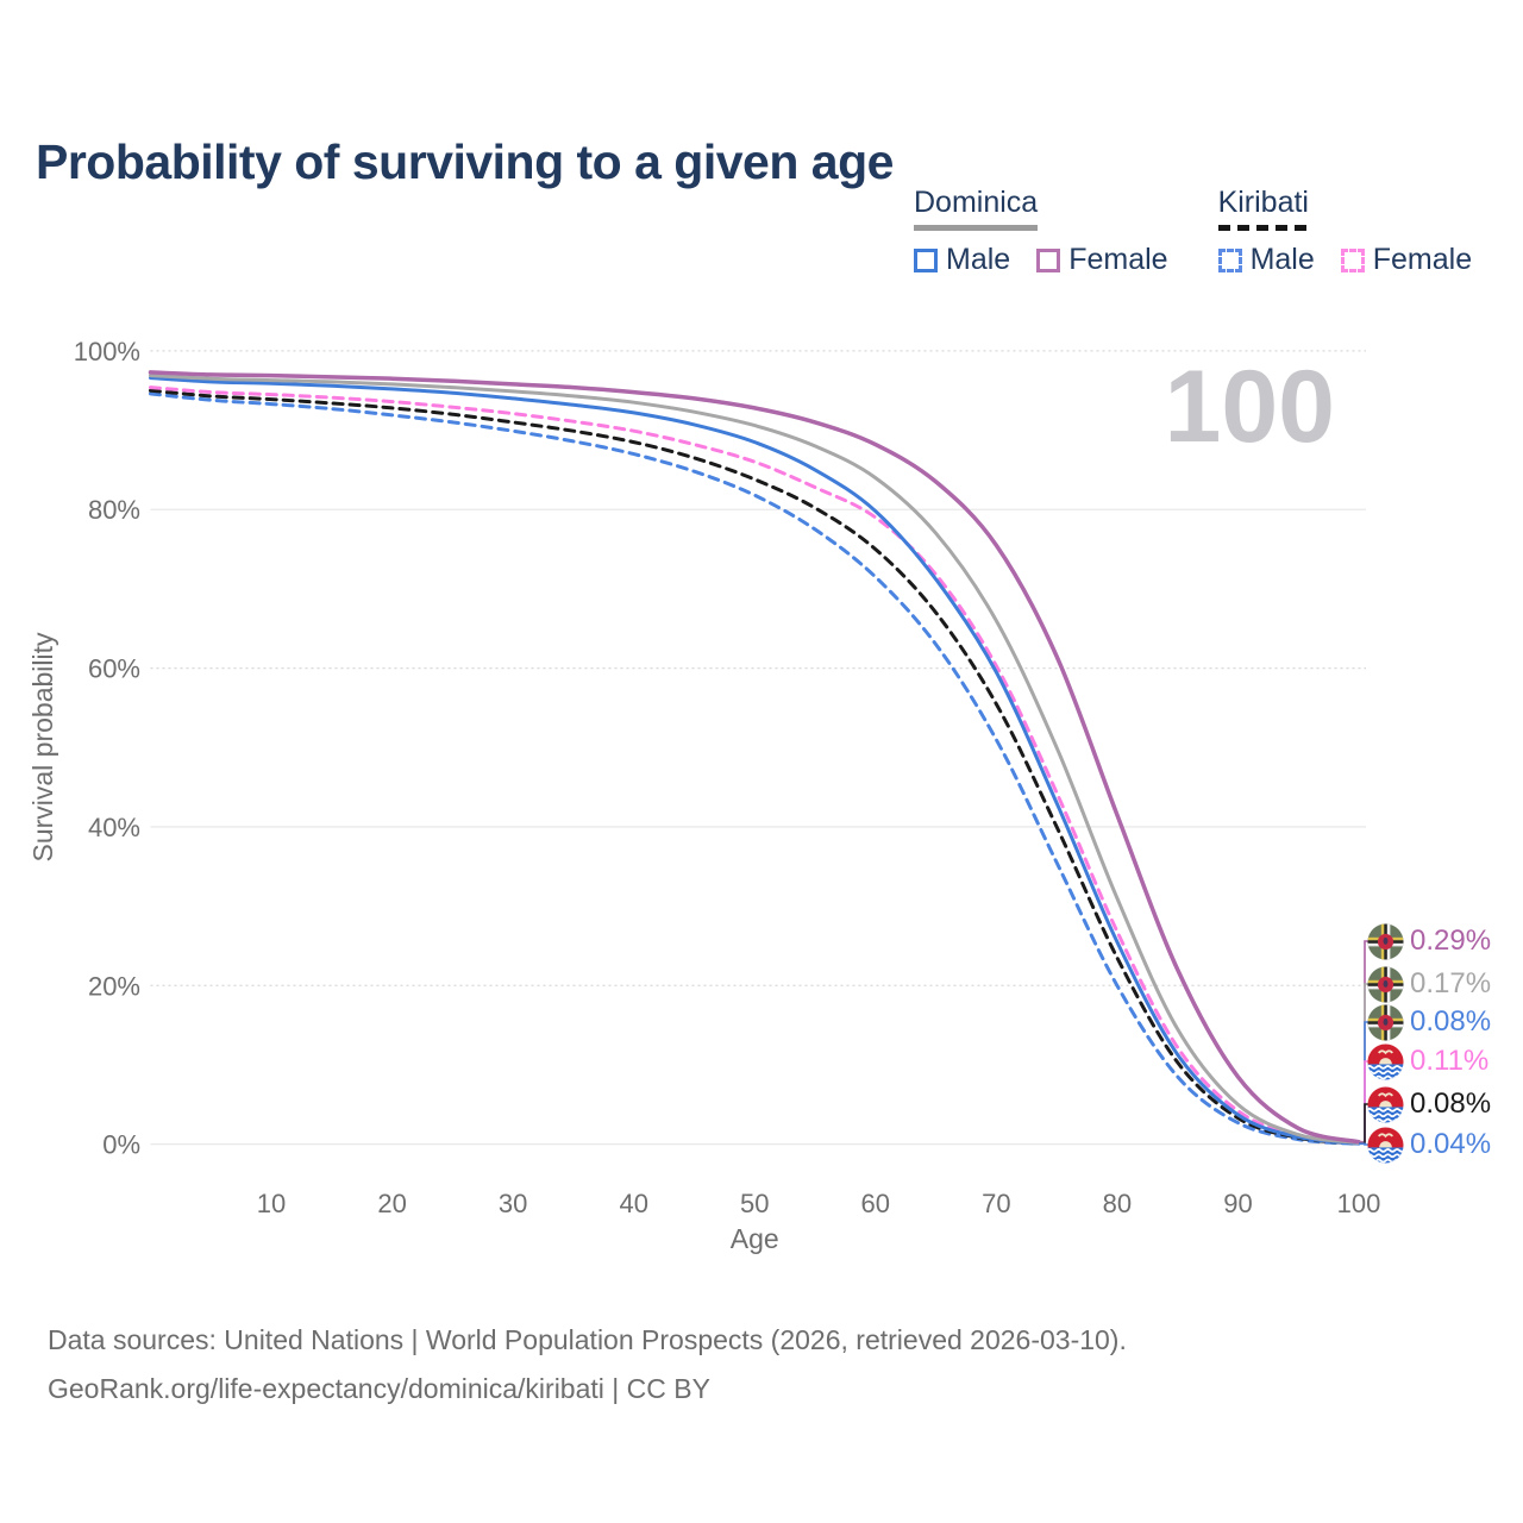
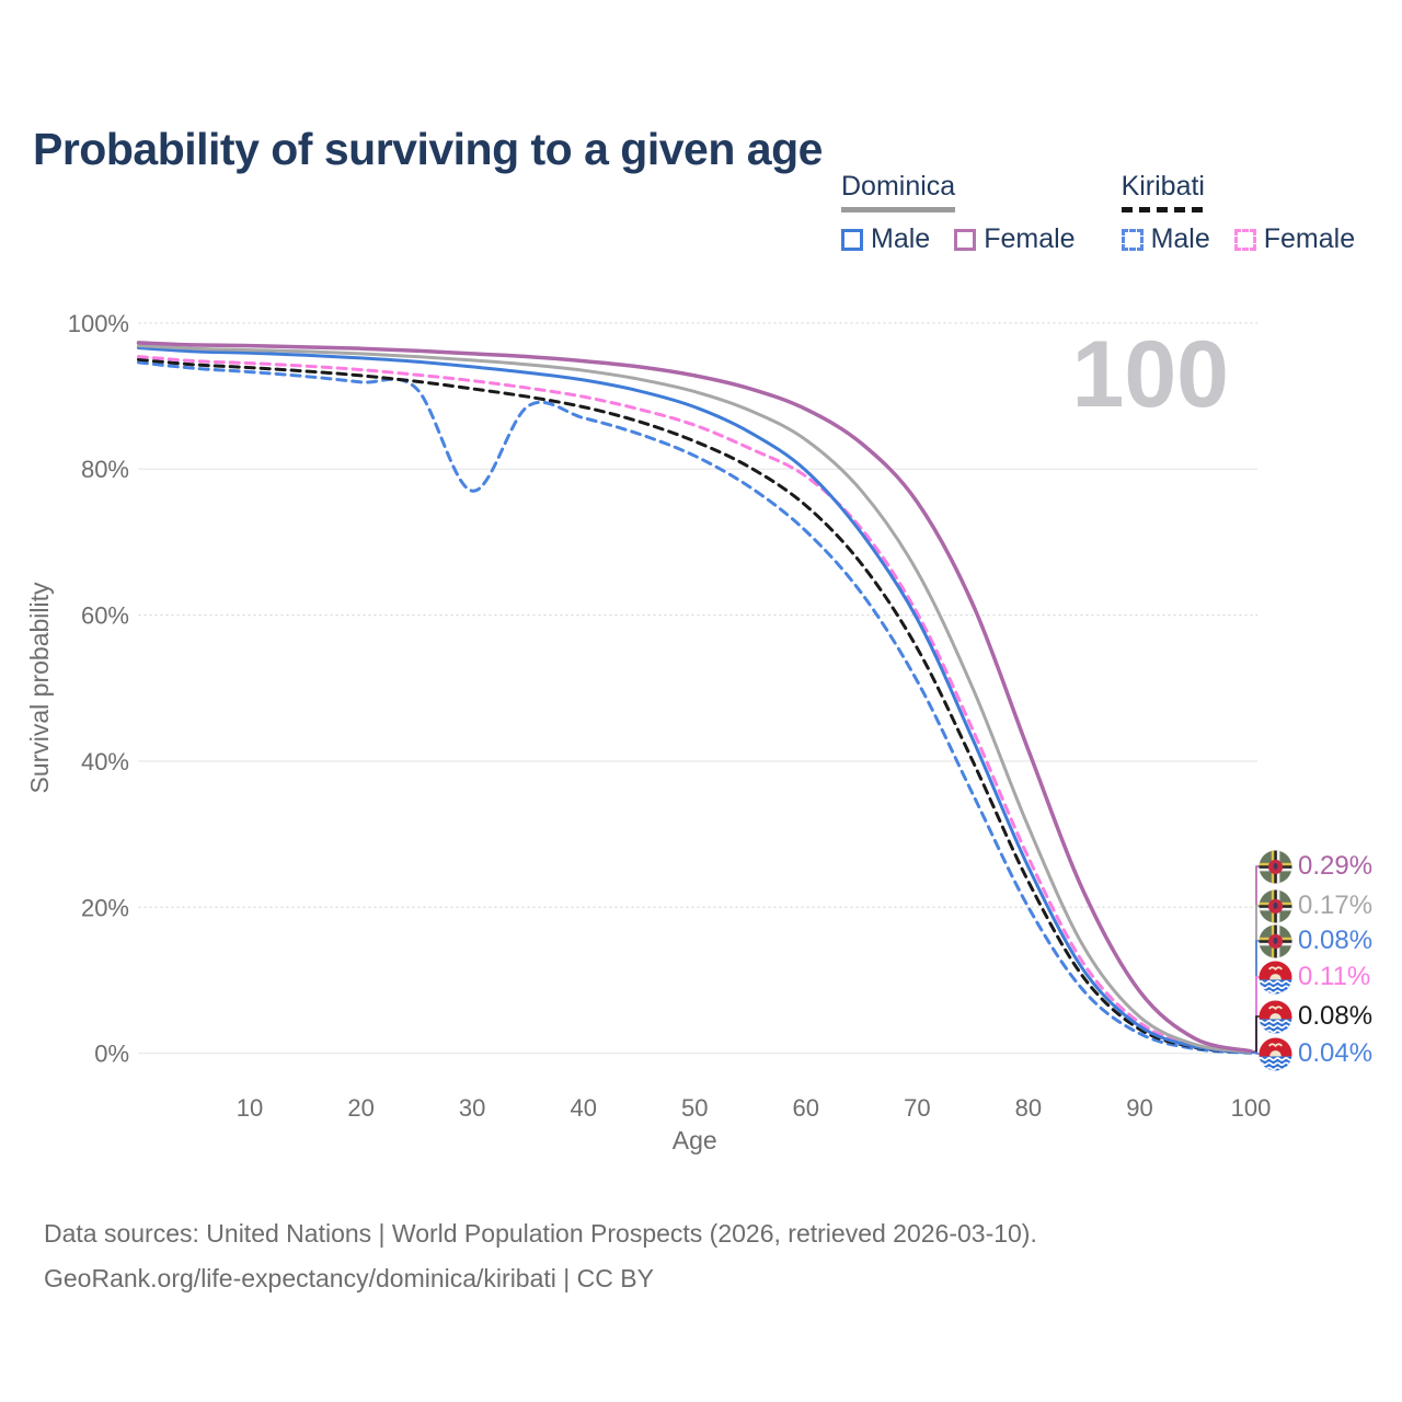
Kiribati Male/30: 90% -> 77%
